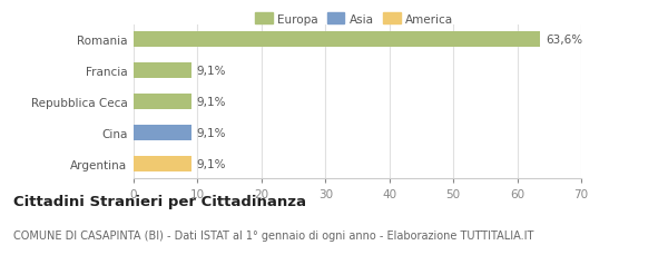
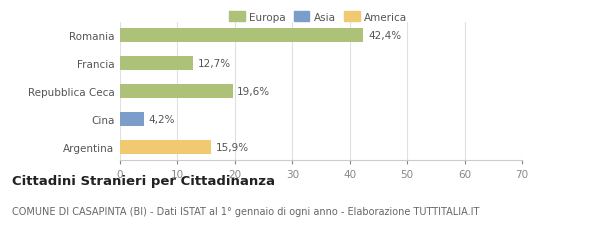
Romania: 63,6% -> 42,4%
Francia: 9,1% -> 12,7%
Repubblica Ceca: 9,1% -> 19,6%
Cina: 9,1% -> 4,2%
Argentina: 9,1% -> 15,9%
